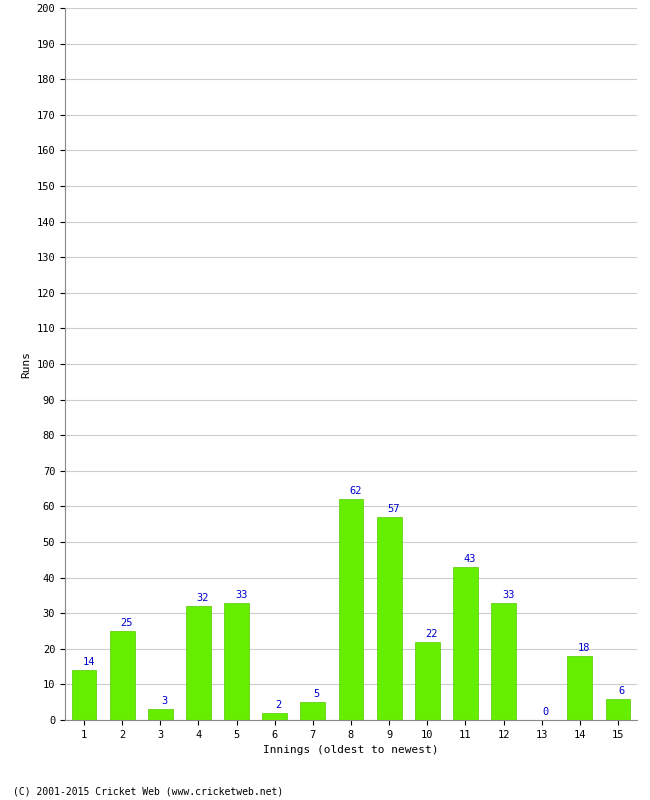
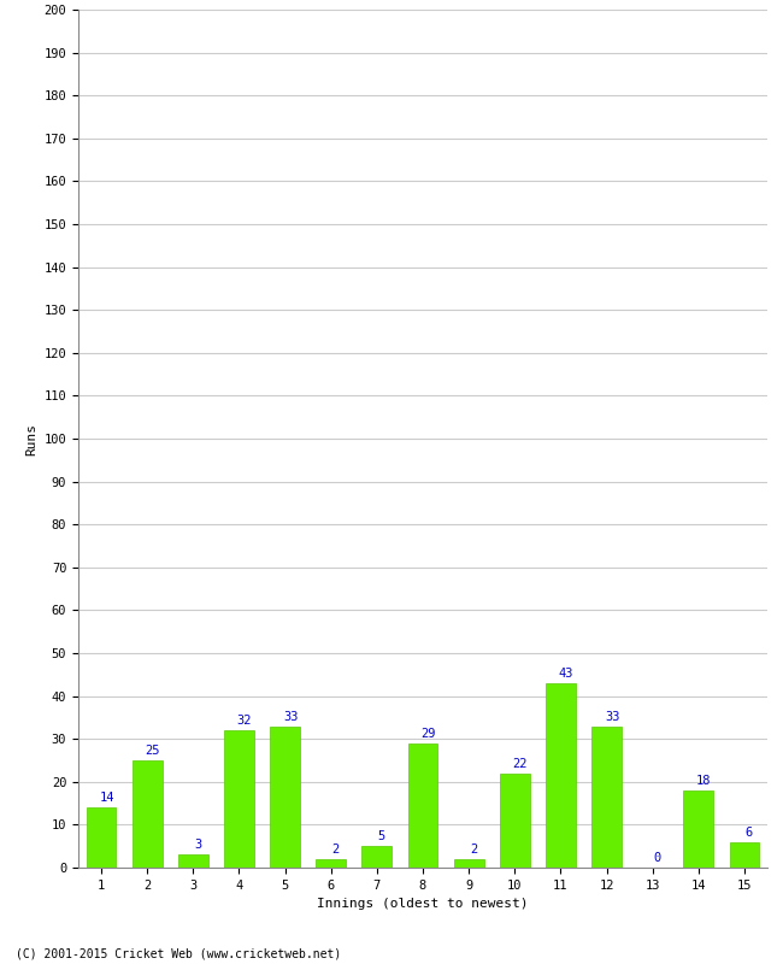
8: 62 -> 29
9: 57 -> 2
